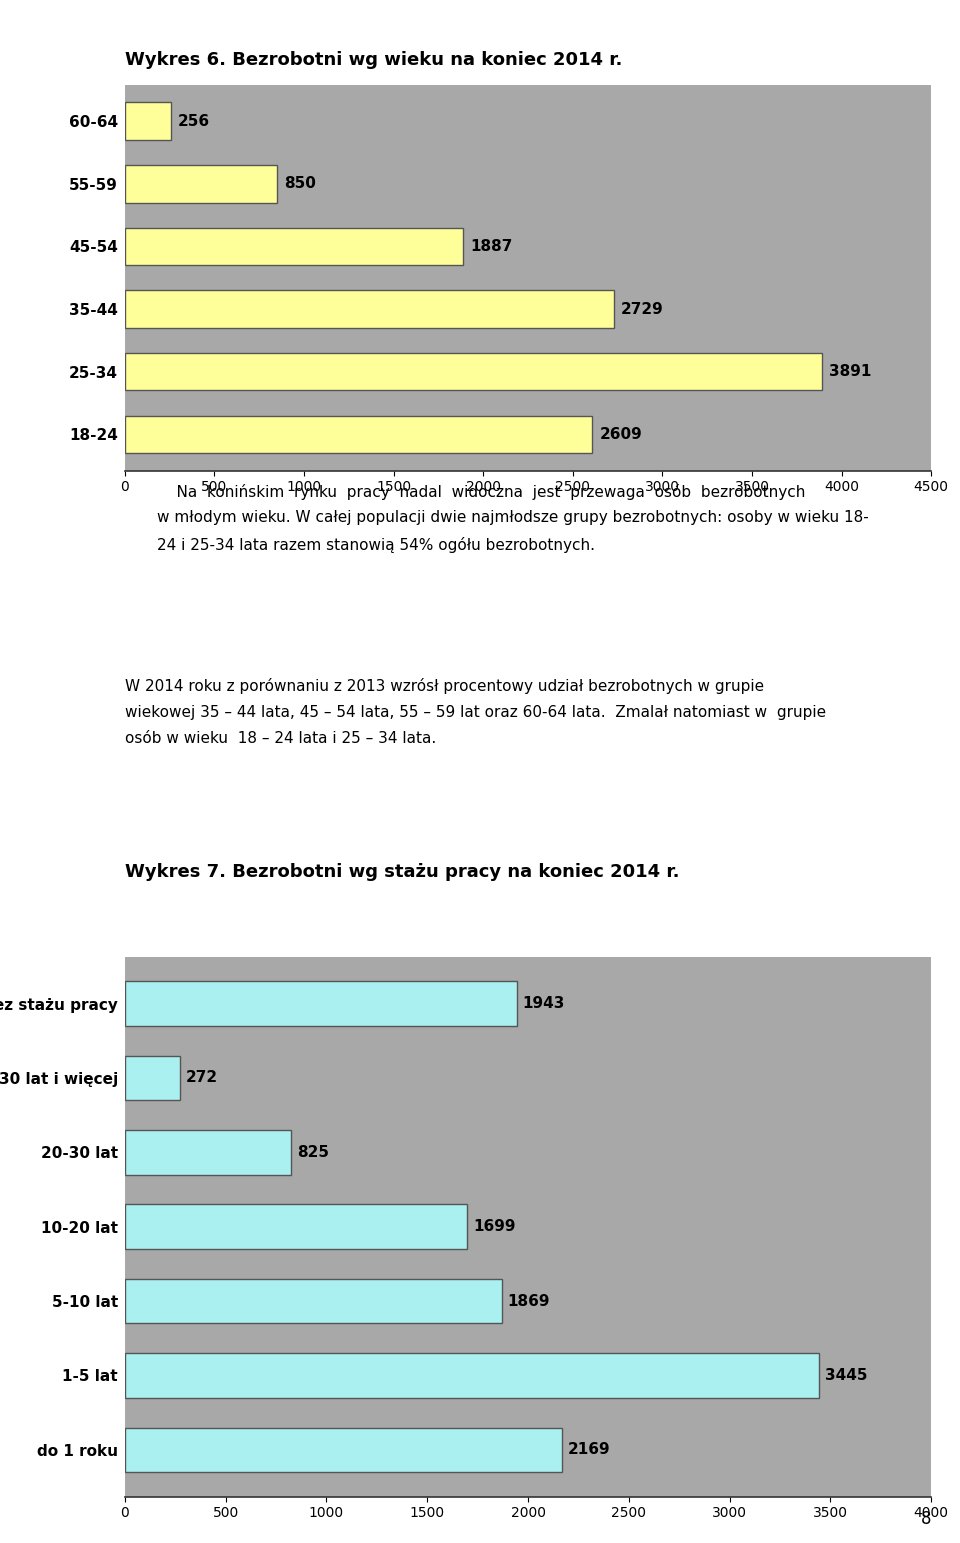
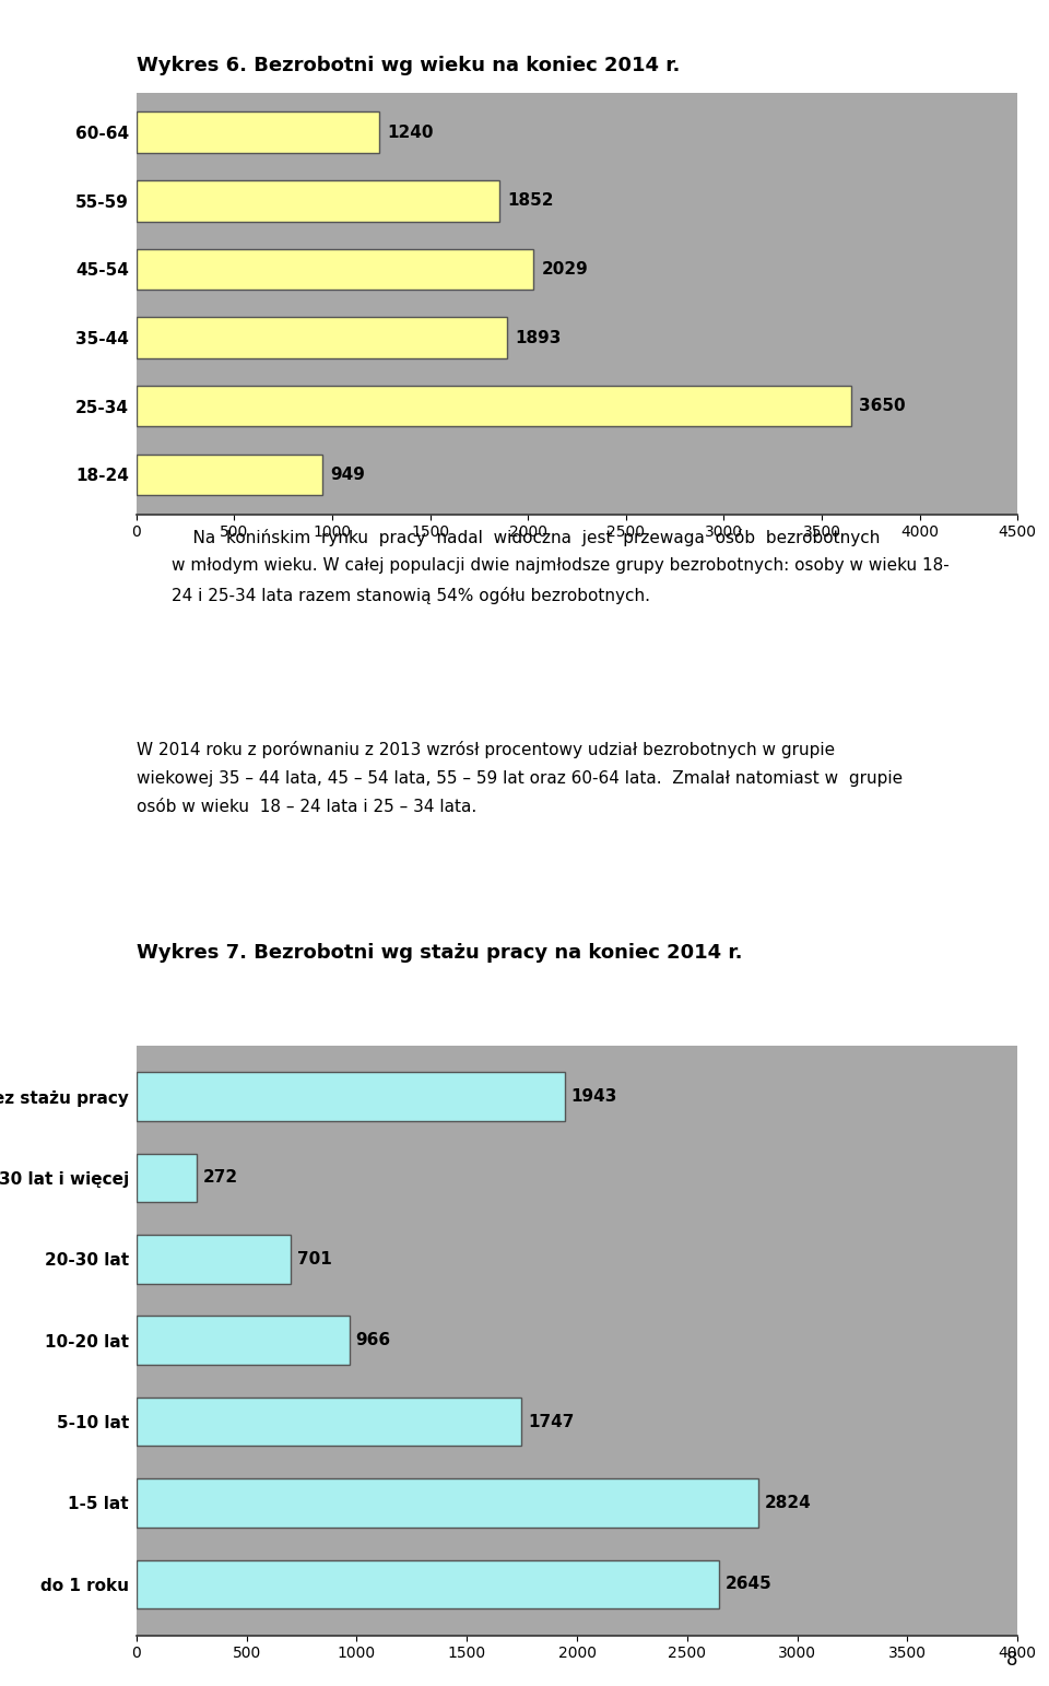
60-64: 256 -> 1240
55-59: 850 -> 1852
45-54: 1887 -> 2029
35-44: 2729 -> 1893
25-34: 3891 -> 3650
18-24: 2609 -> 949
20-30 lat: 825 -> 701
10-20 lat: 1699 -> 966
5-10 lat: 1869 -> 1747
1-5 lat: 3445 -> 2824
do 1 roku: 2169 -> 2645
